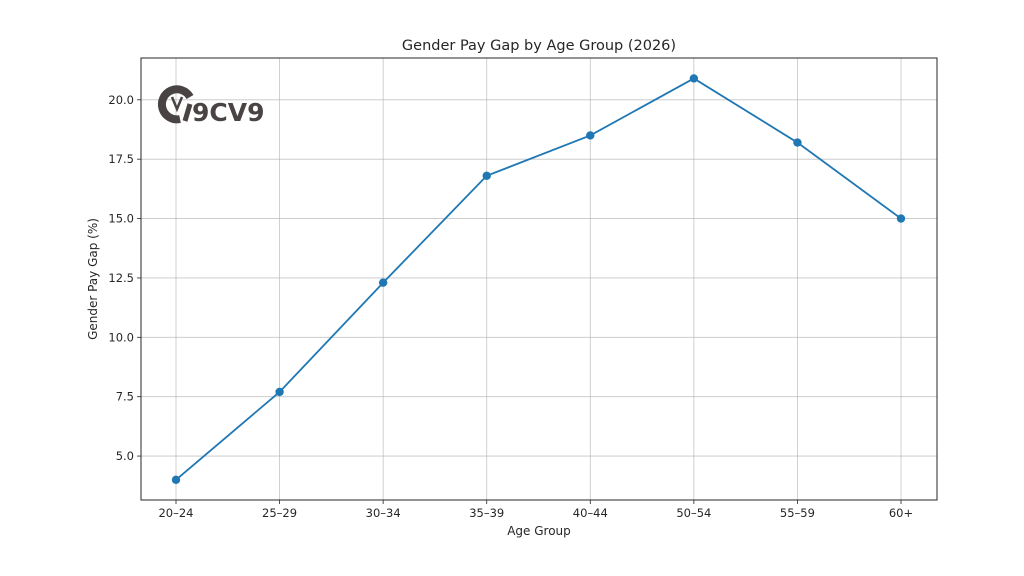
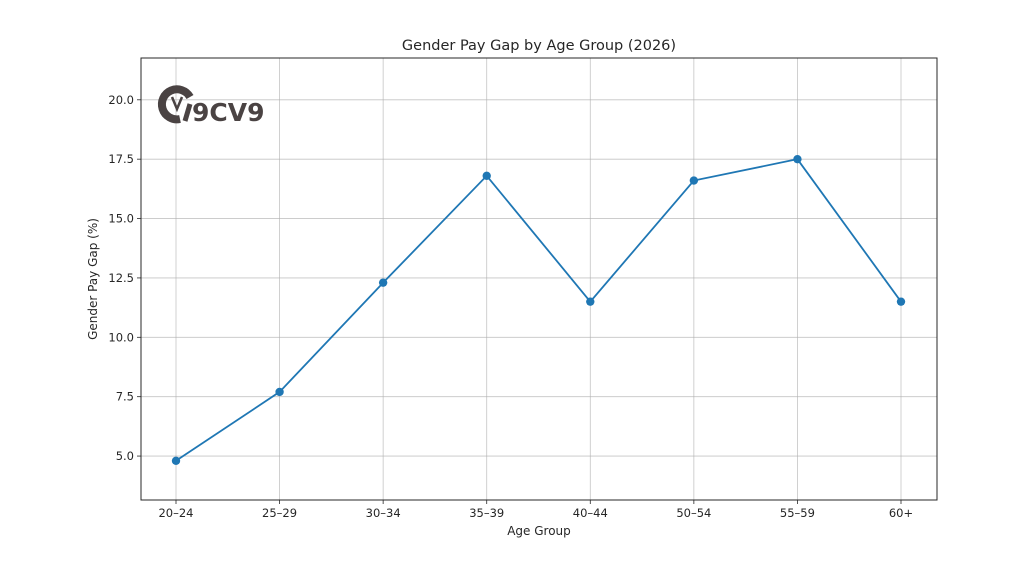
20–24: 4.0 -> 4.8
40–44: 18.5 -> 11.5
50–54: 20.9 -> 16.6
55–59: 18.2 -> 17.5
60+: 15.0 -> 11.5
